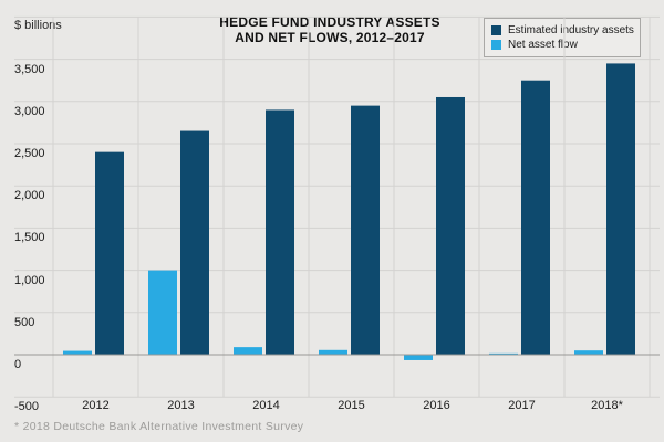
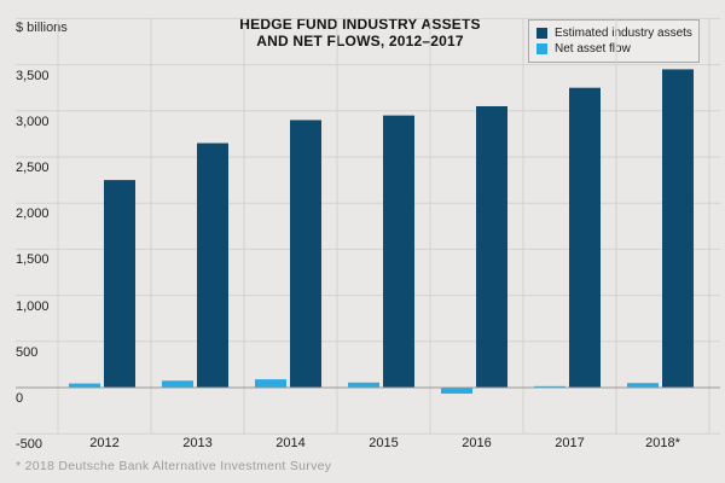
Estimated industry assets/2012: 2400 -> 2200
Net asset flow/2013: 1000 -> 100
